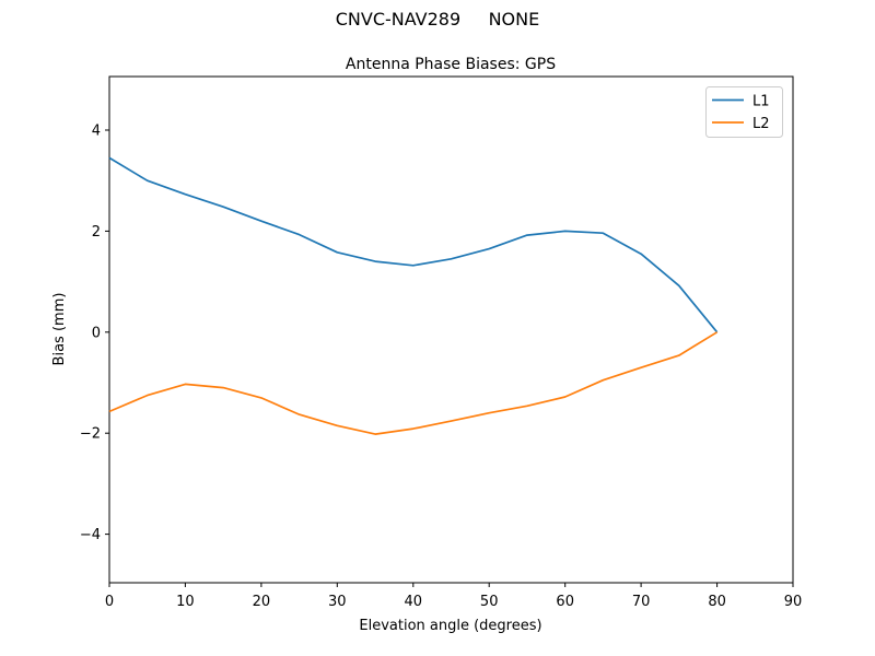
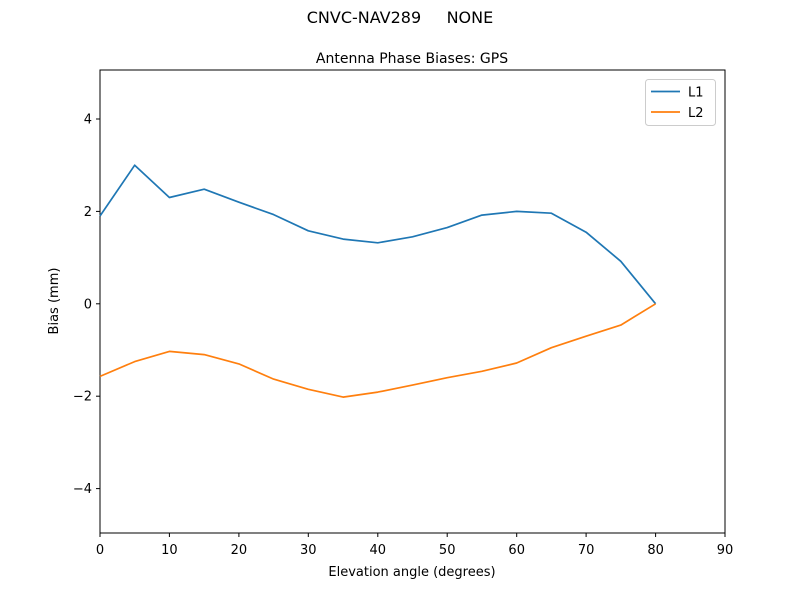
L1/0: 3.5 -> 1.9
L1/10: 2.7 -> 2.3
